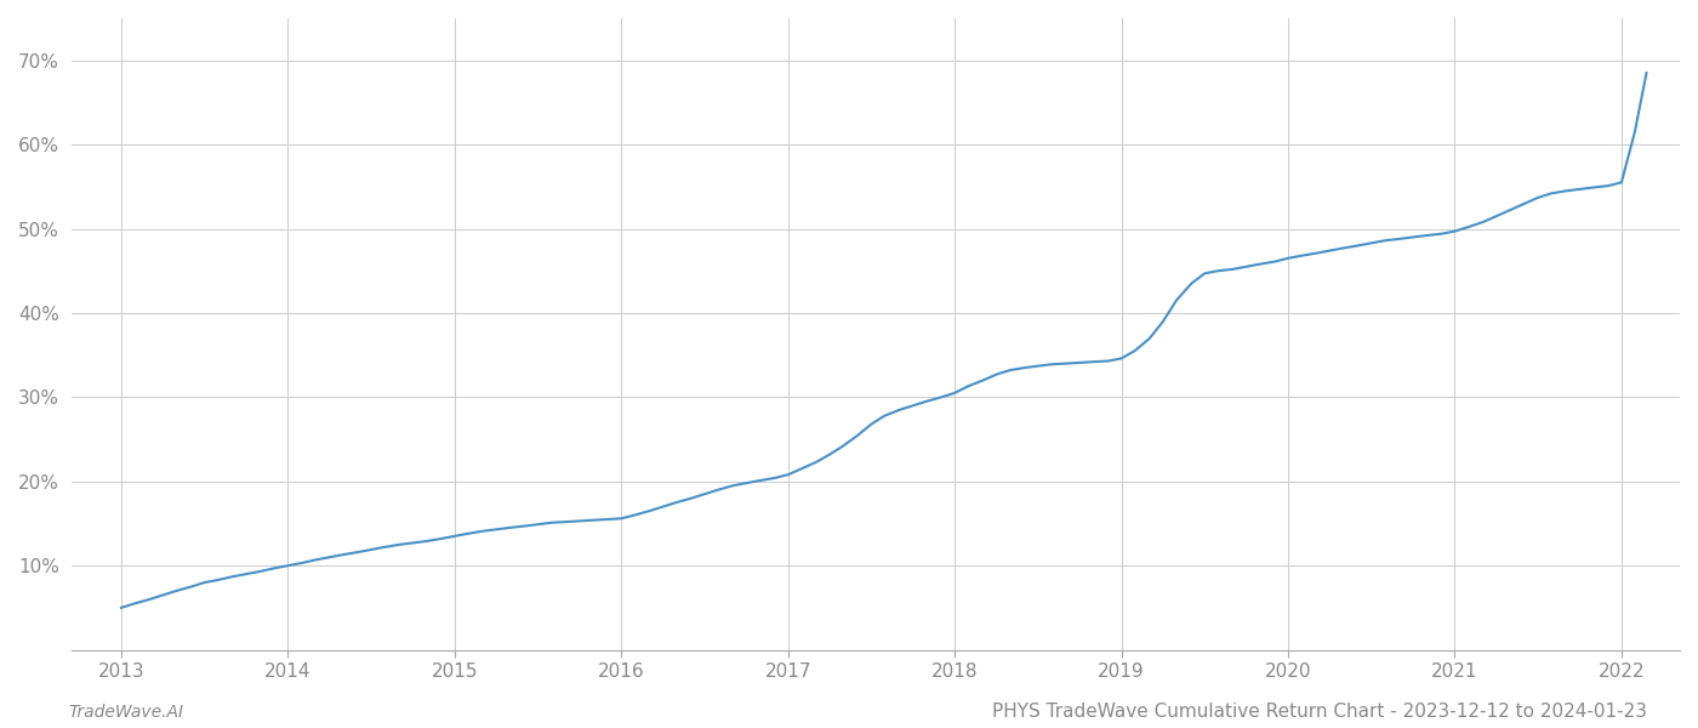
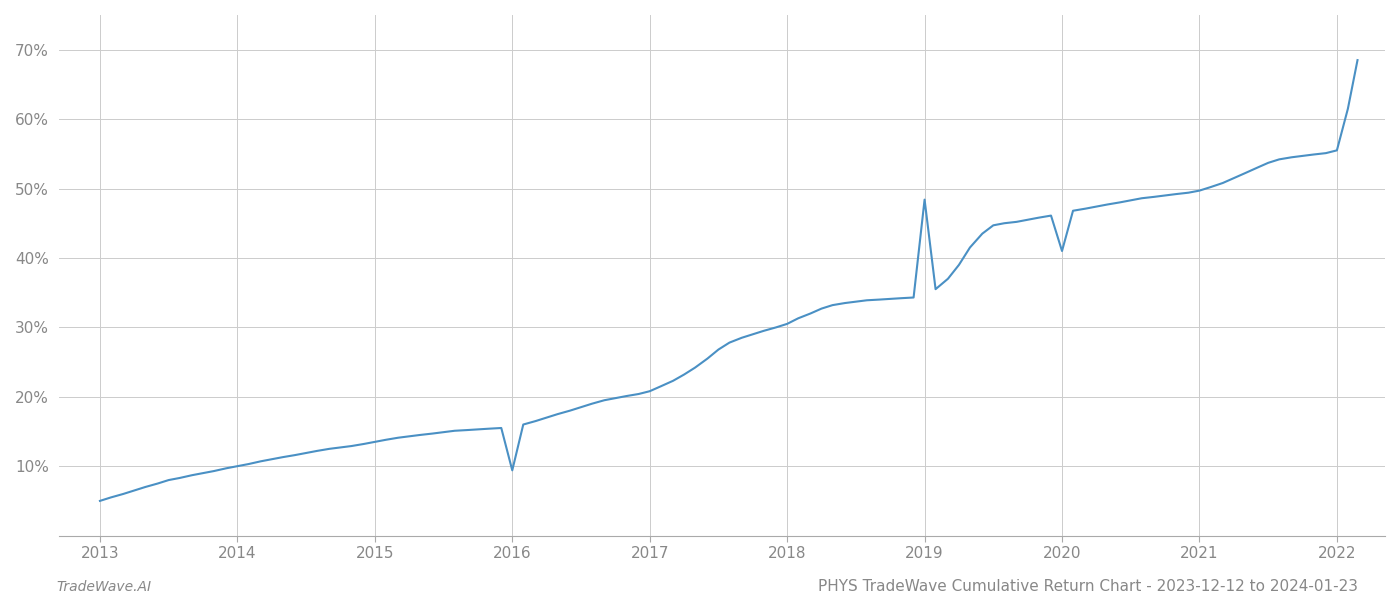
2016: 15.6% -> 9.4%
2019: 34.6% -> 48.4%
2020: 46.5% -> 41.0%
